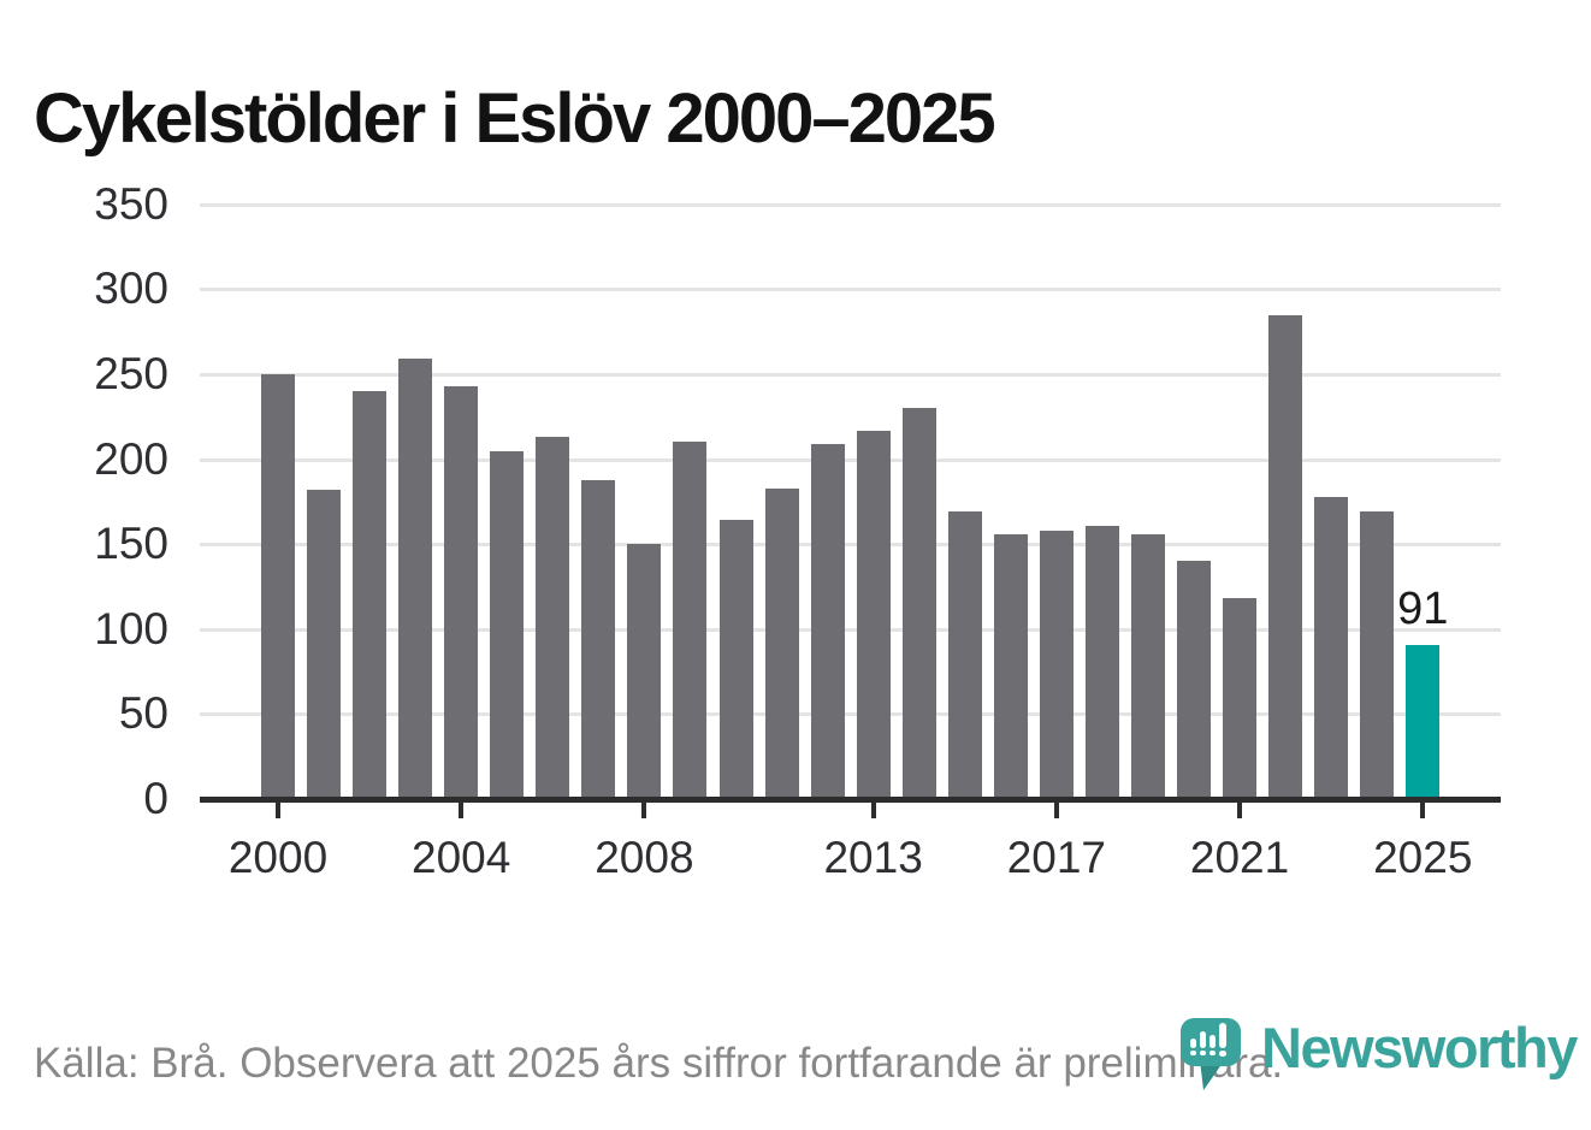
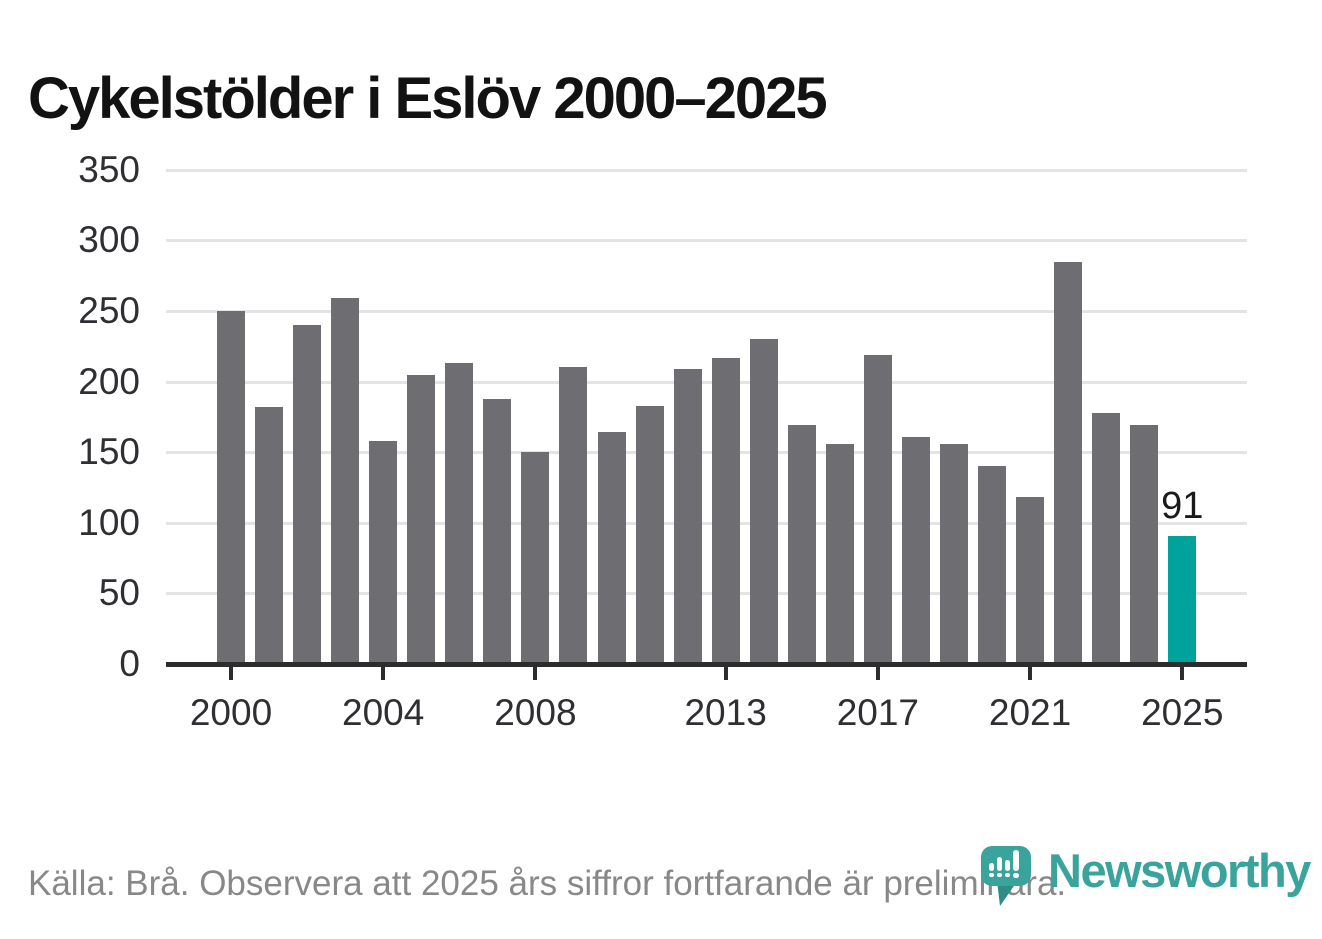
2004: 243 -> 158
2017: 158 -> 219
